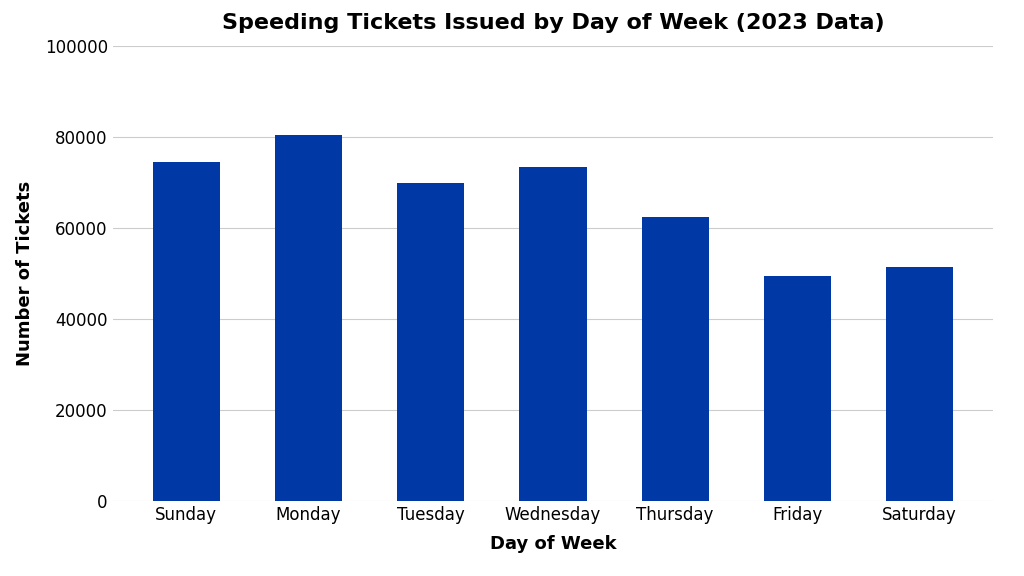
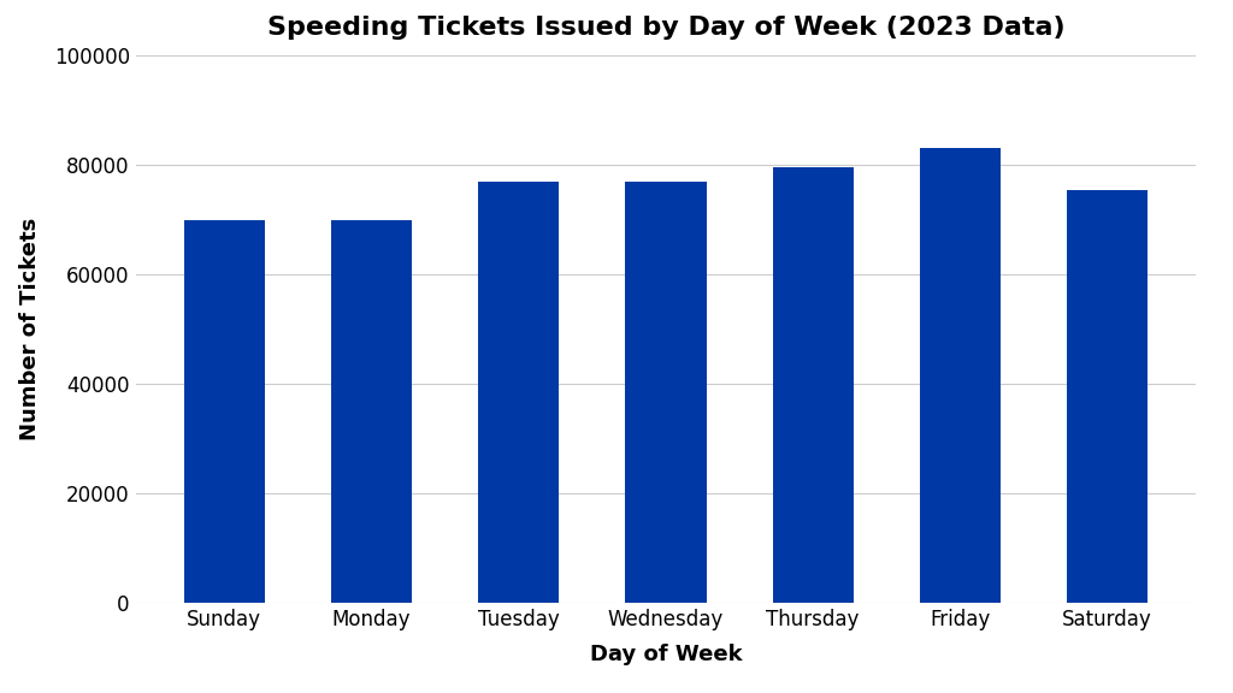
Sunday: 74500 -> 70000
Monday: 80500 -> 70000
Tuesday: 70000 -> 77000
Wednesday: 73500 -> 77000
Thursday: 62500 -> 79500
Friday: 49500 -> 83000
Saturday: 51500 -> 75500
